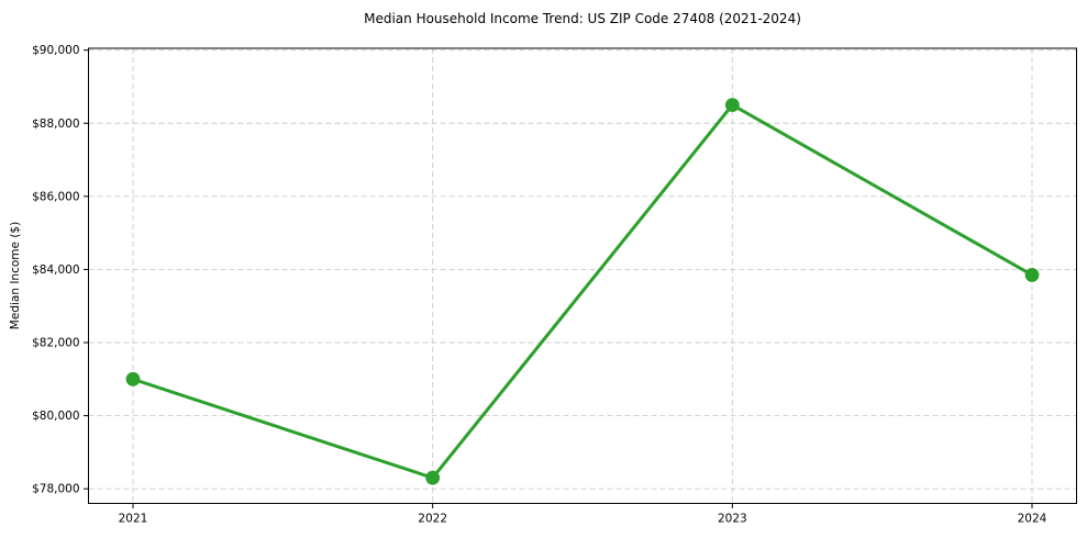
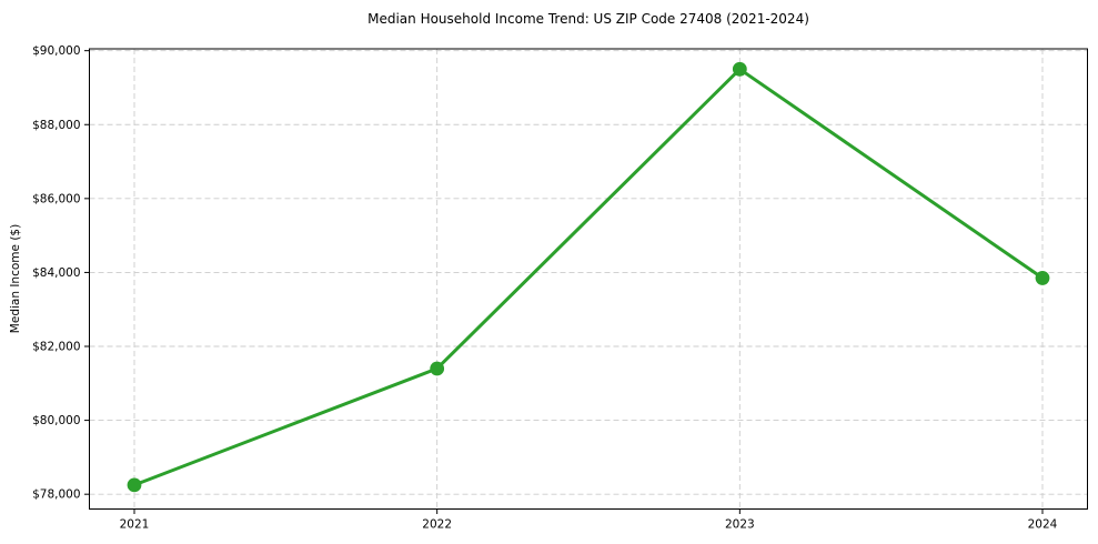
2021: $81000 -> $78200
2022: $78300 -> $81400
2023: $88500 -> $89500
